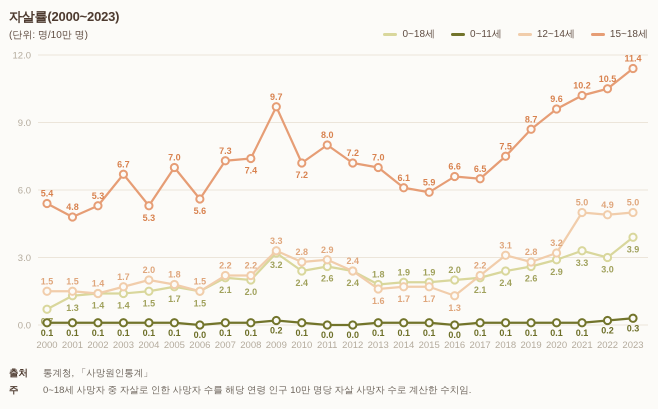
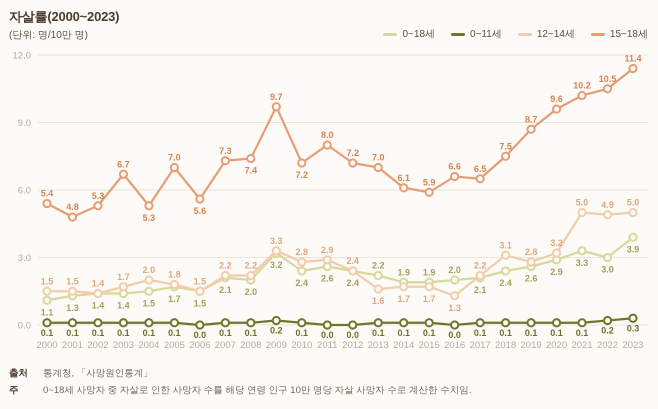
0~18세/2000: 0.7 -> 1.1
0~18세/2013: 1.8 -> 2.2
